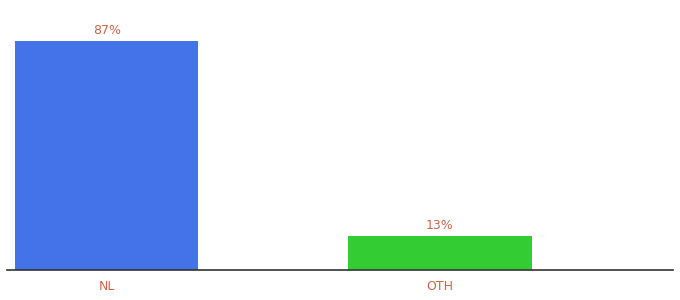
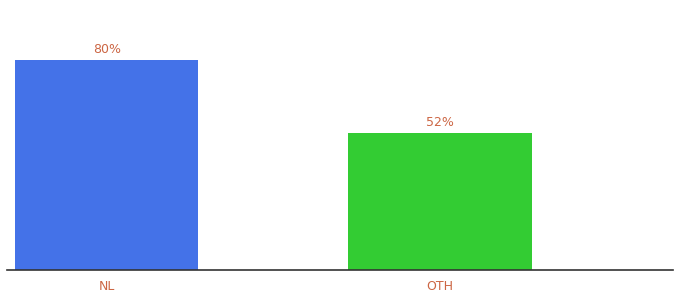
NL: 87% -> 80%
OTH: 13% -> 52%
